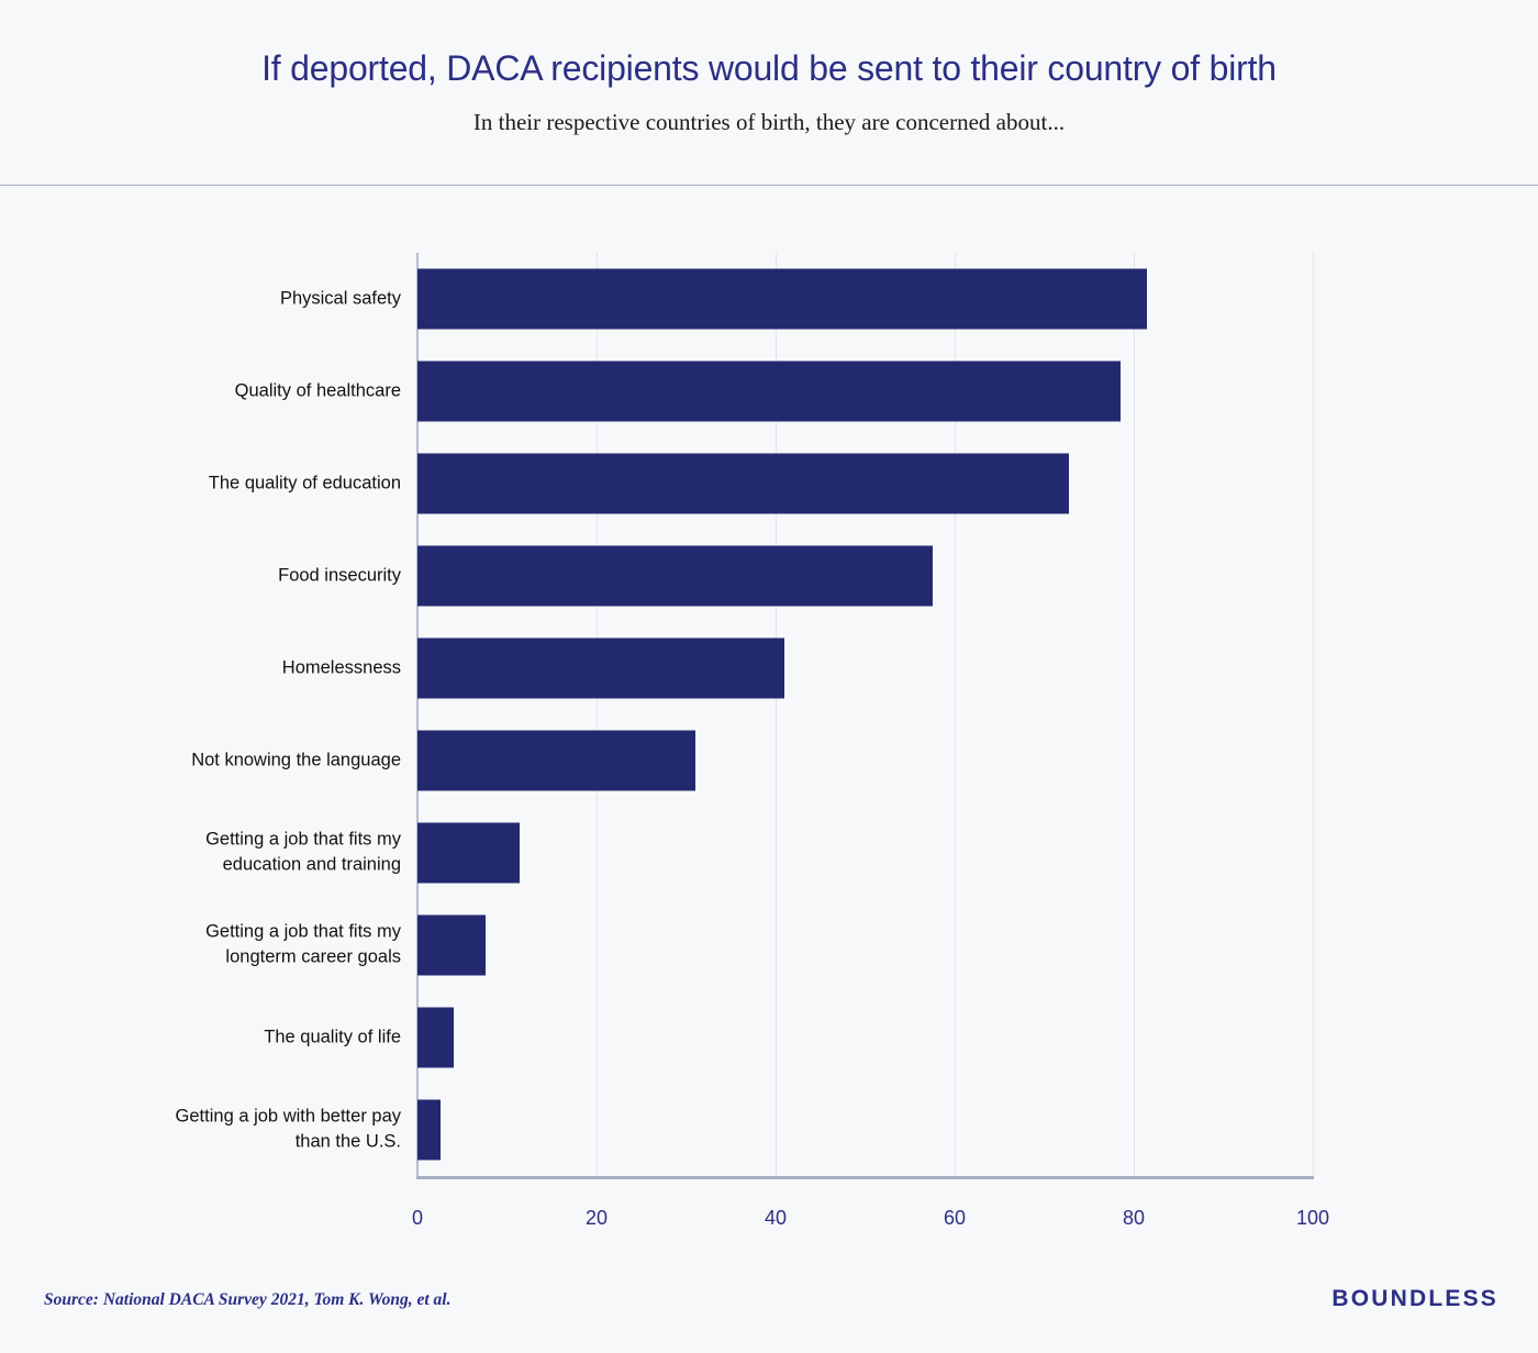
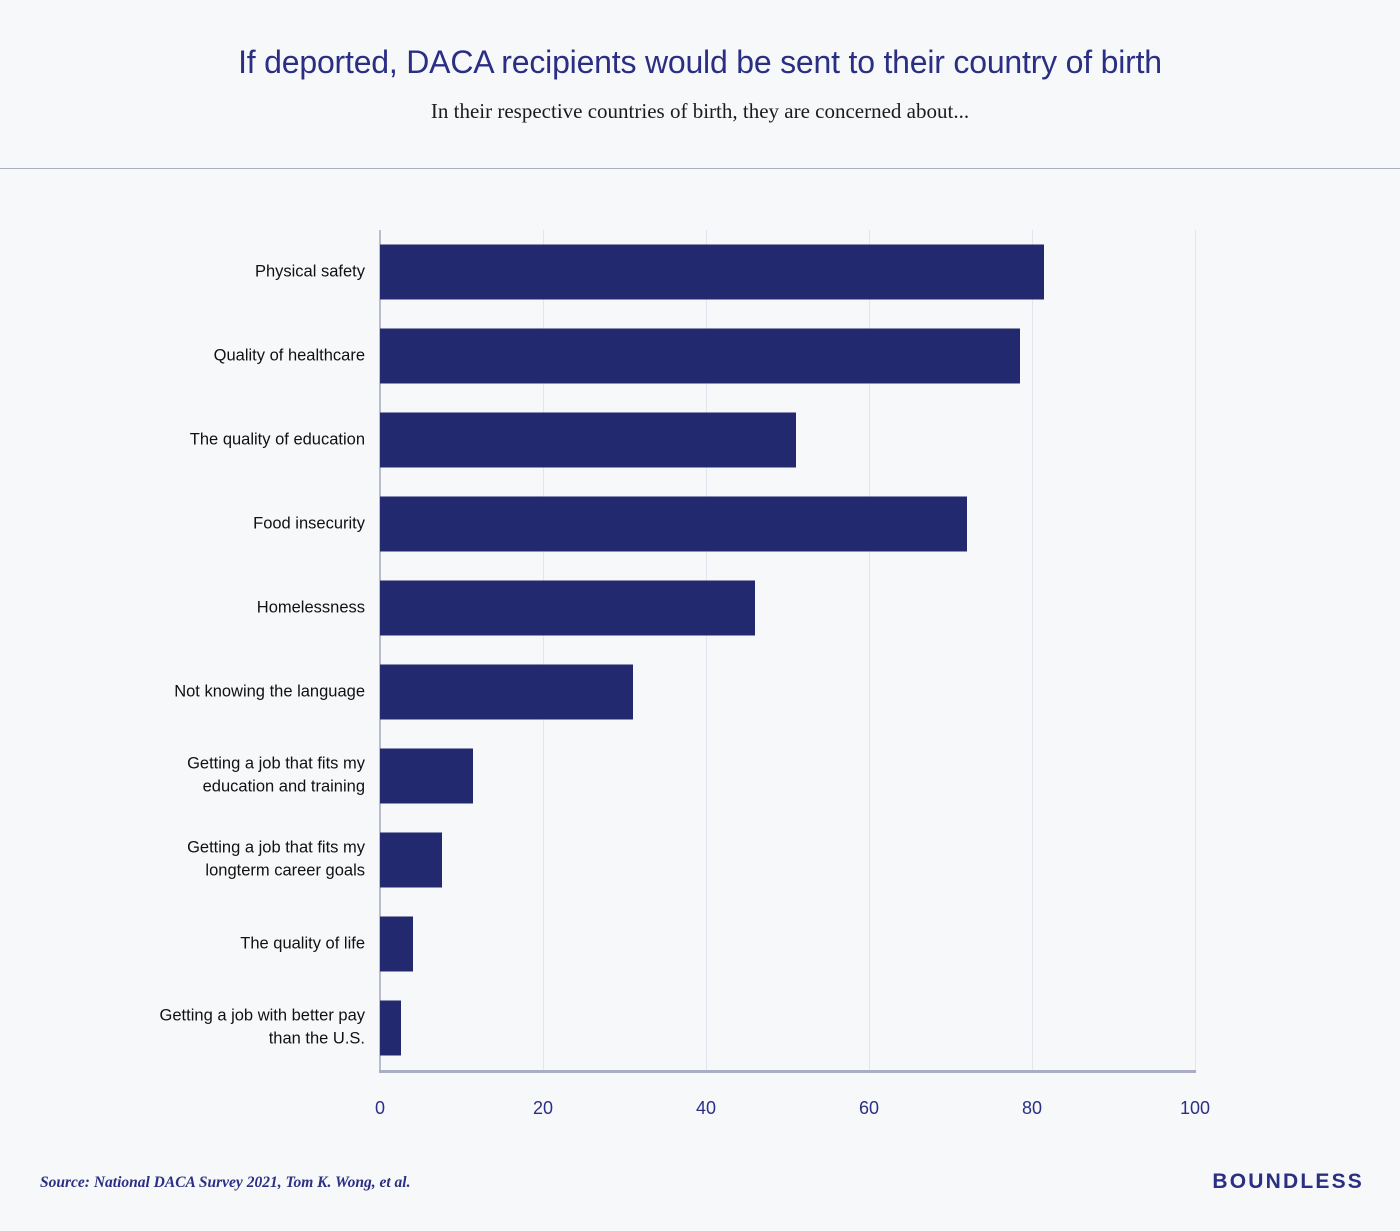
The quality of education: 73 -> 51
Food insecurity: 58 -> 72
Homelessness: 41 -> 46
